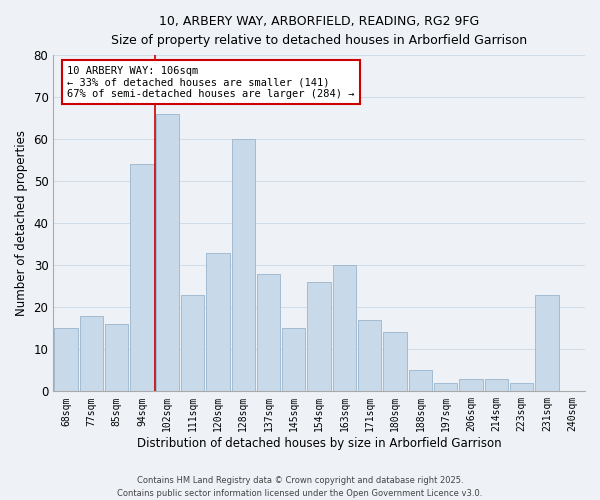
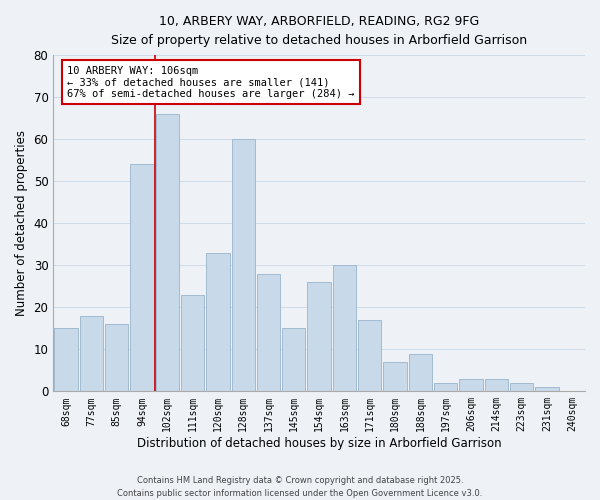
180sqm: 14 -> 7
188sqm: 5 -> 9
231sqm: 23 -> 1
